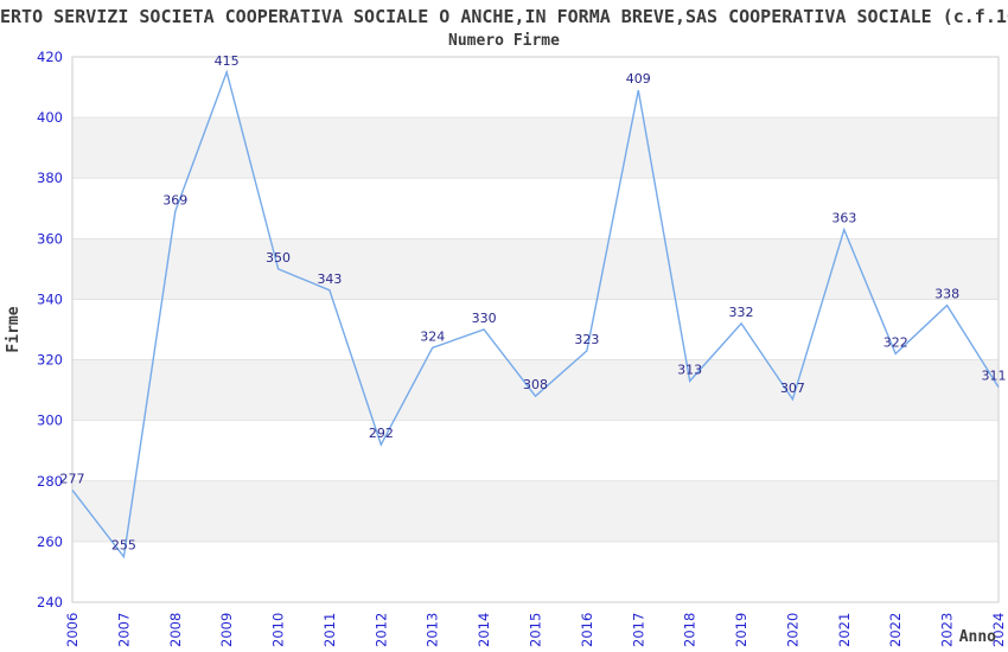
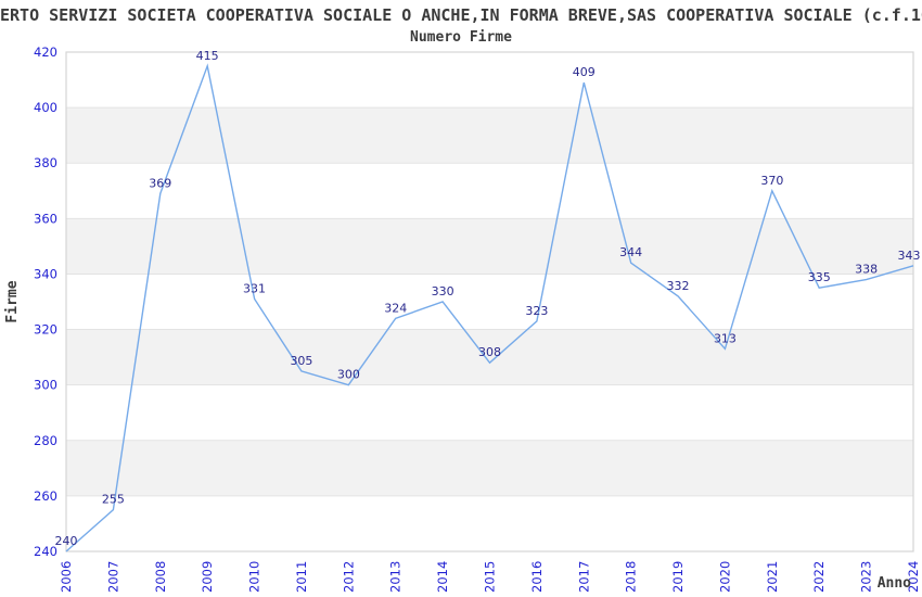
2006: 277 -> 240
2010: 350 -> 331
2011: 343 -> 305
2012: 292 -> 300
2018: 313 -> 344
2020: 307 -> 313
2021: 363 -> 370
2022: 322 -> 335
2024: 311 -> 343
